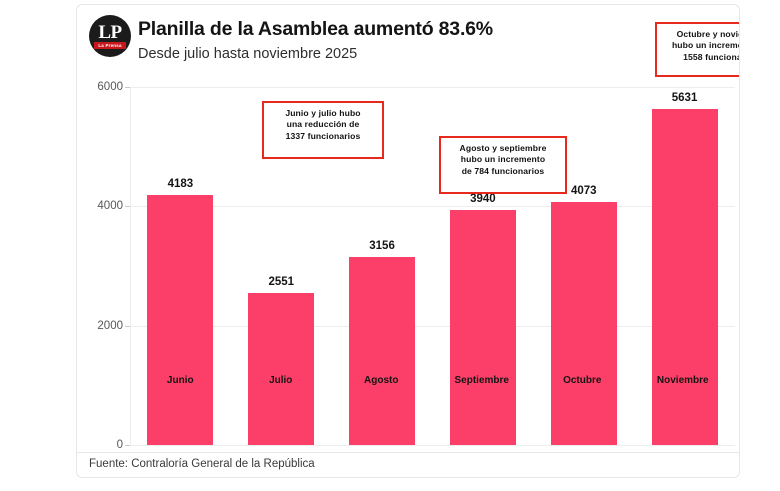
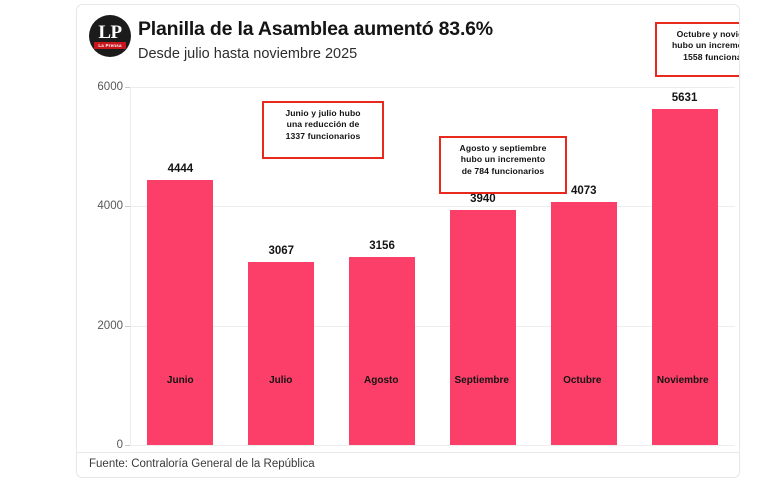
Junio: 4183 -> 4444
Julio: 2551 -> 3067
